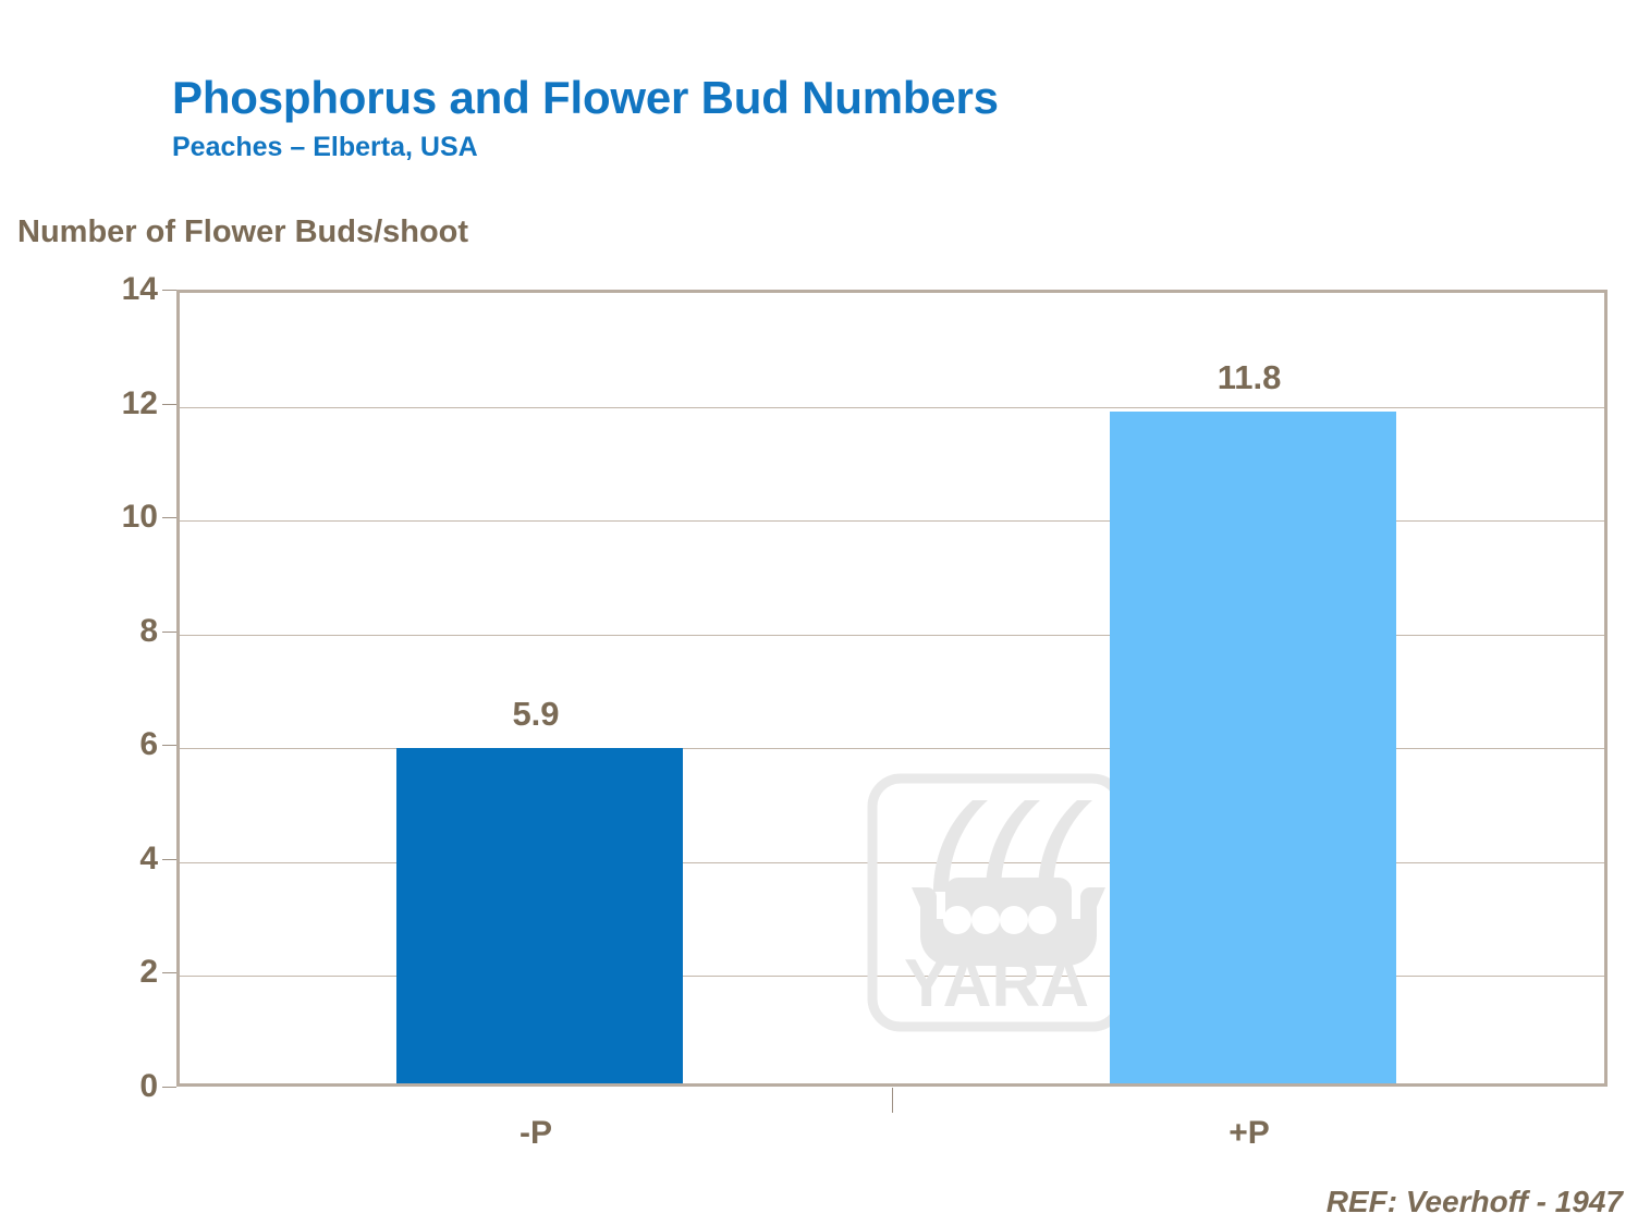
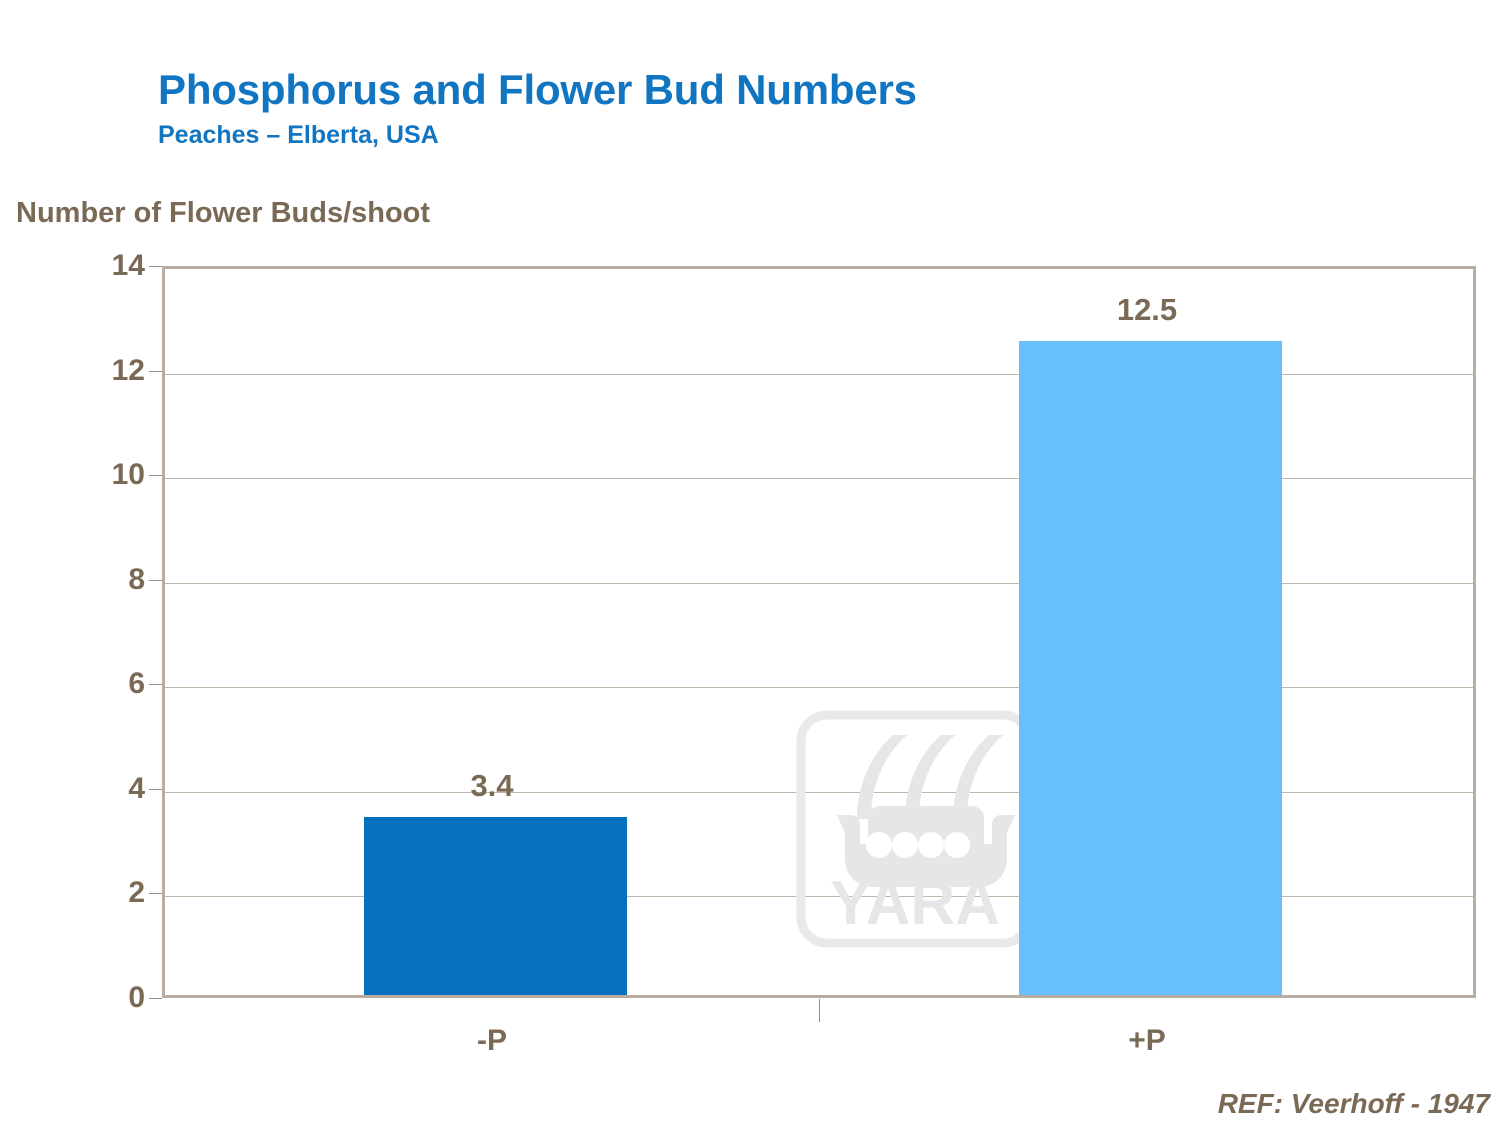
-P: 5.9 -> 3.4
+P: 11.8 -> 12.5
